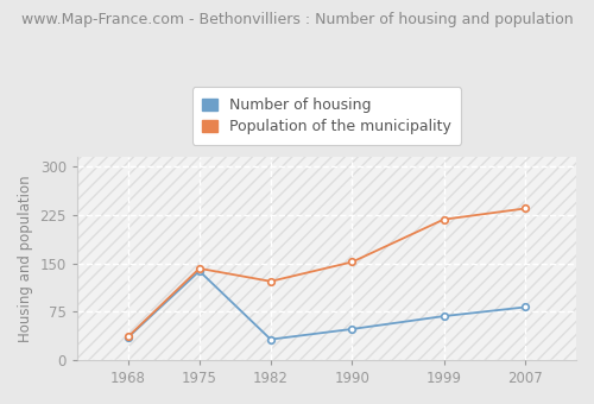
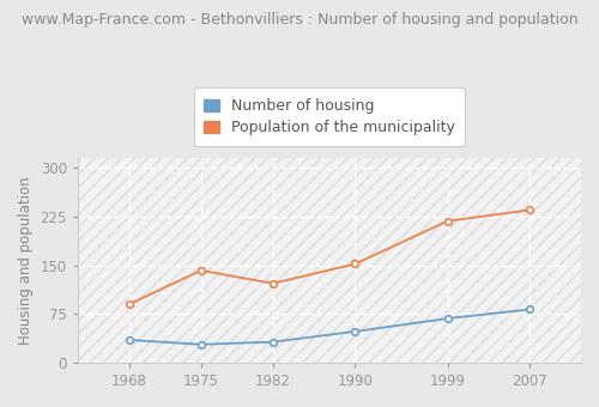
Population of the municipality/1968: 36 -> 90
Number of housing/1975: 138 -> 28
